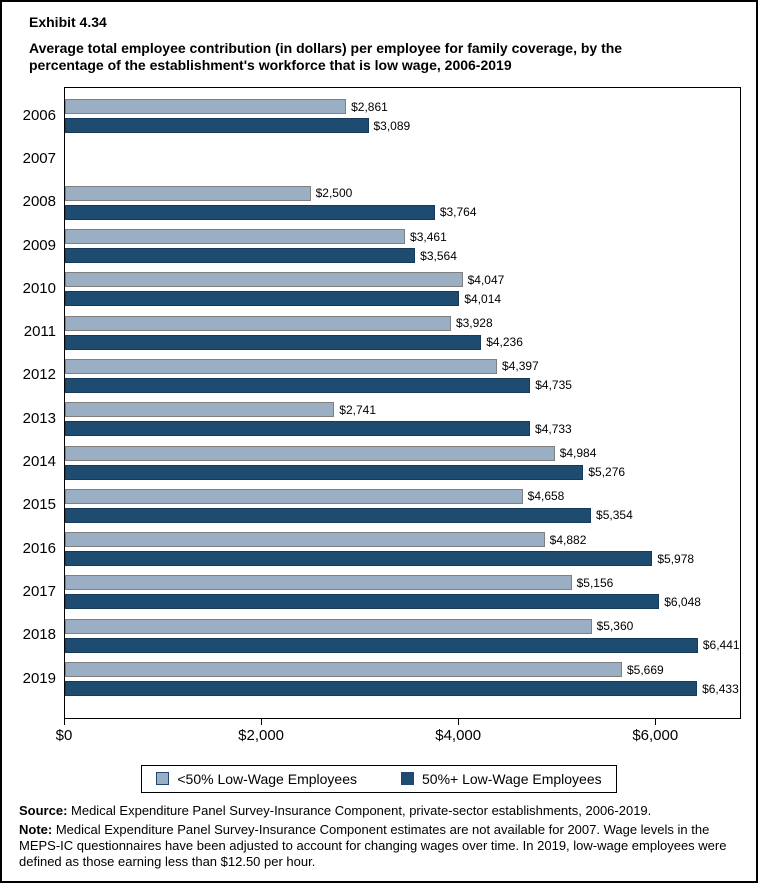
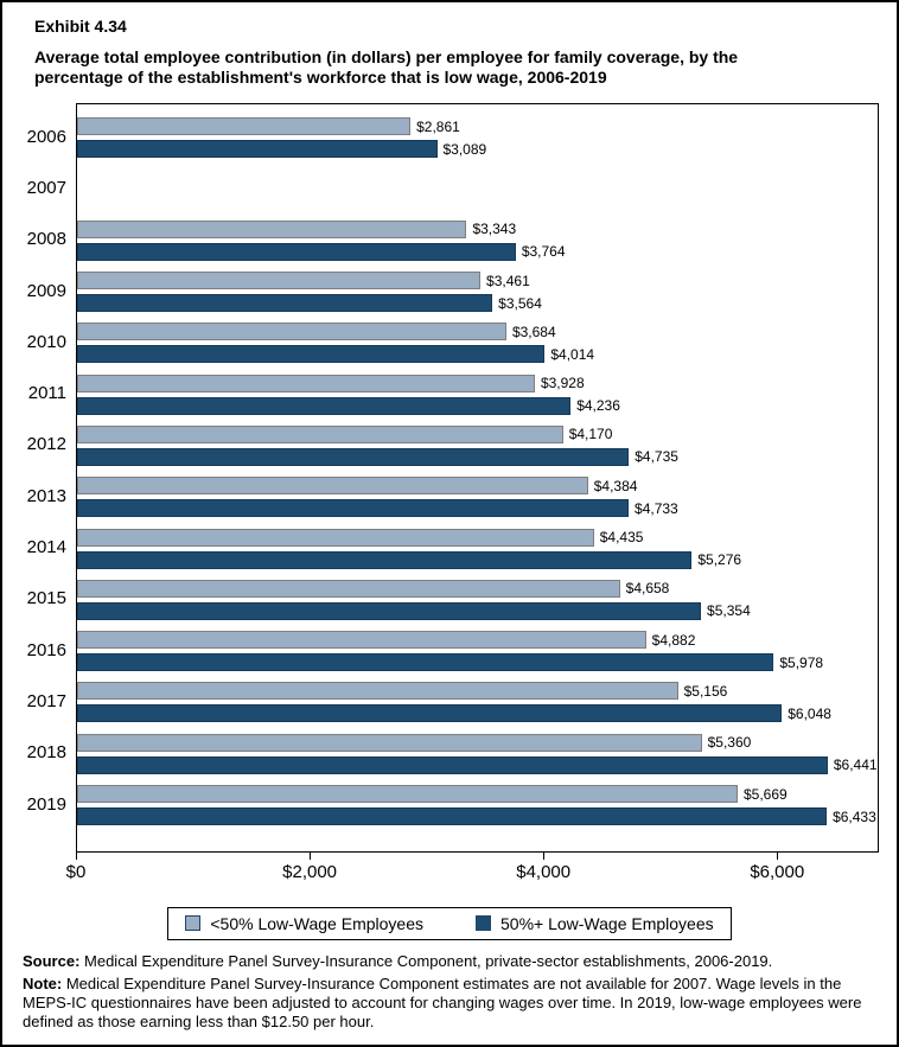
<50% Low-Wage Employees/2008: $2,500 -> $3,343
<50% Low-Wage Employees/2010: $4,047 -> $3,684
<50% Low-Wage Employees/2012: $4,397 -> $4,170
<50% Low-Wage Employees/2013: $2,741 -> $4,384
<50% Low-Wage Employees/2014: $4,984 -> $4,435
